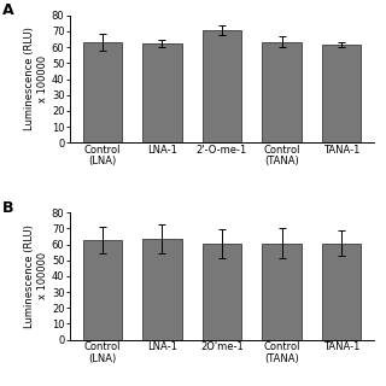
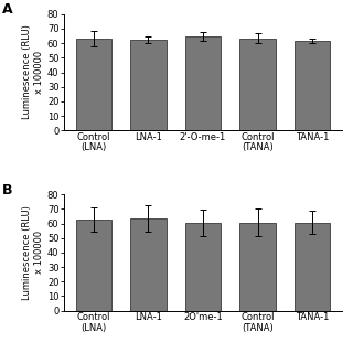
2'-O-me-1: 71 -> 64
